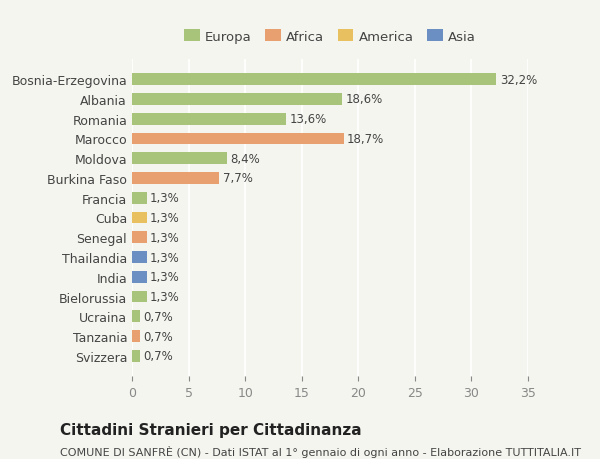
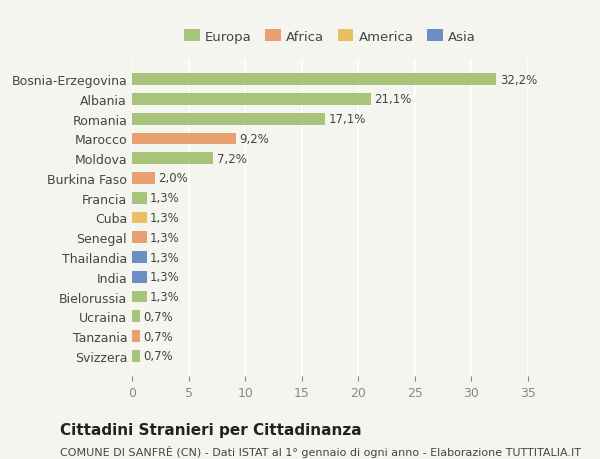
Albania: 18,6% -> 21,1%
Romania: 13,6% -> 17,1%
Marocco: 18,7% -> 9,2%
Moldova: 8,4% -> 7,2%
Burkina Faso: 7,7% -> 2,0%
